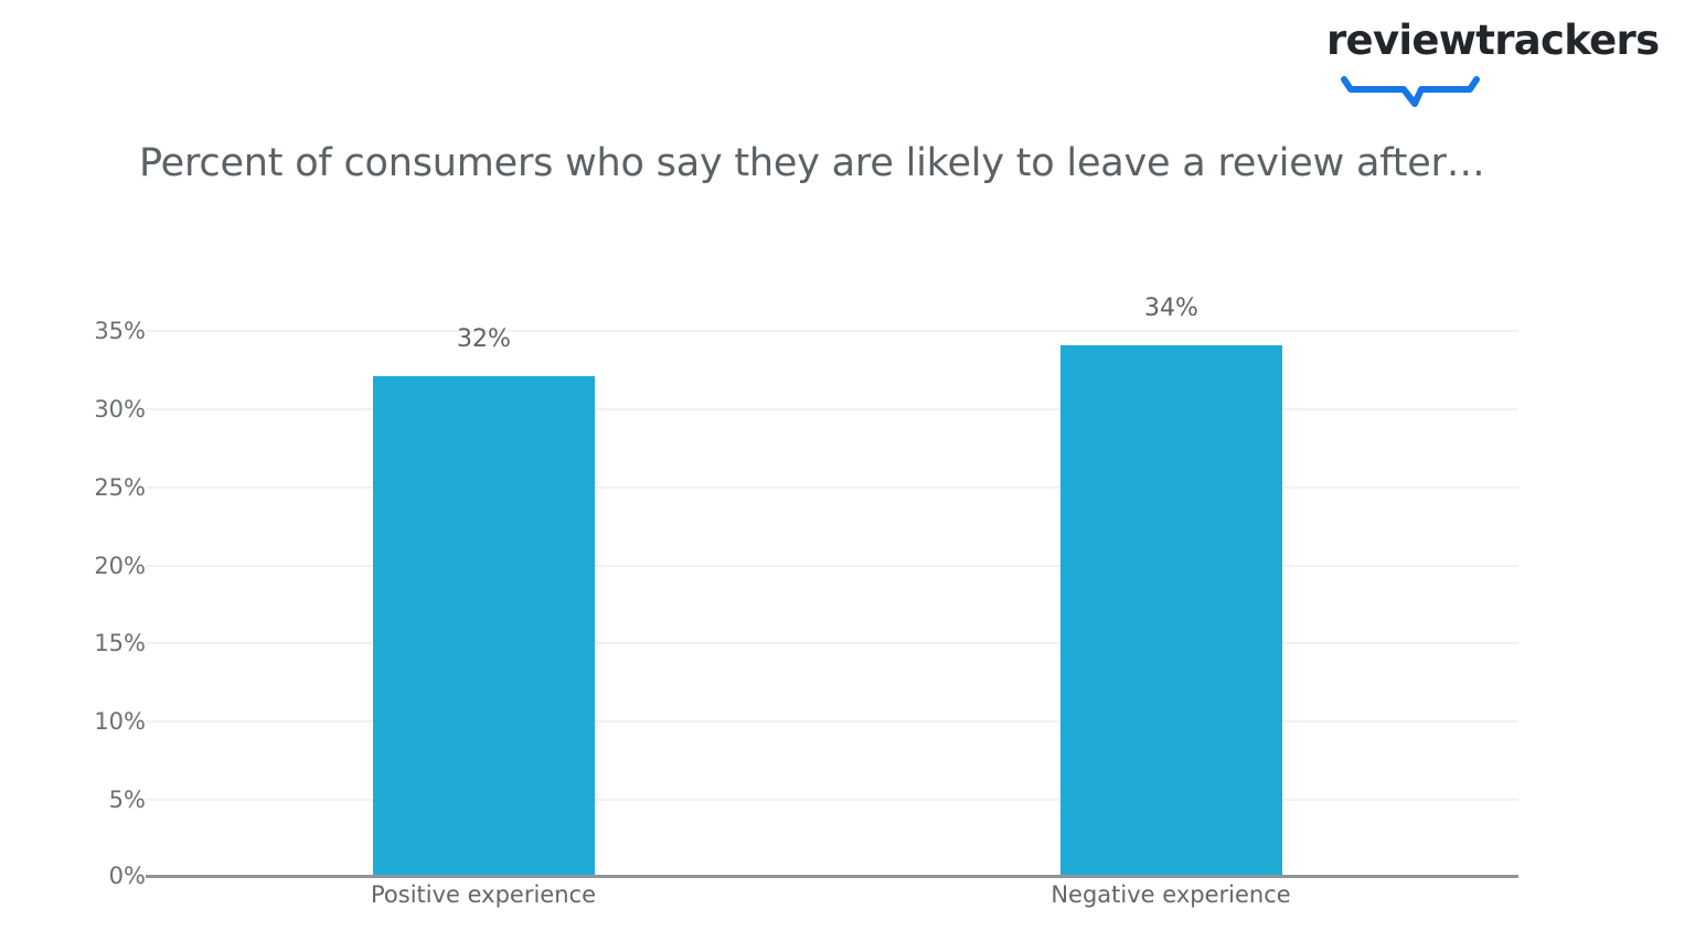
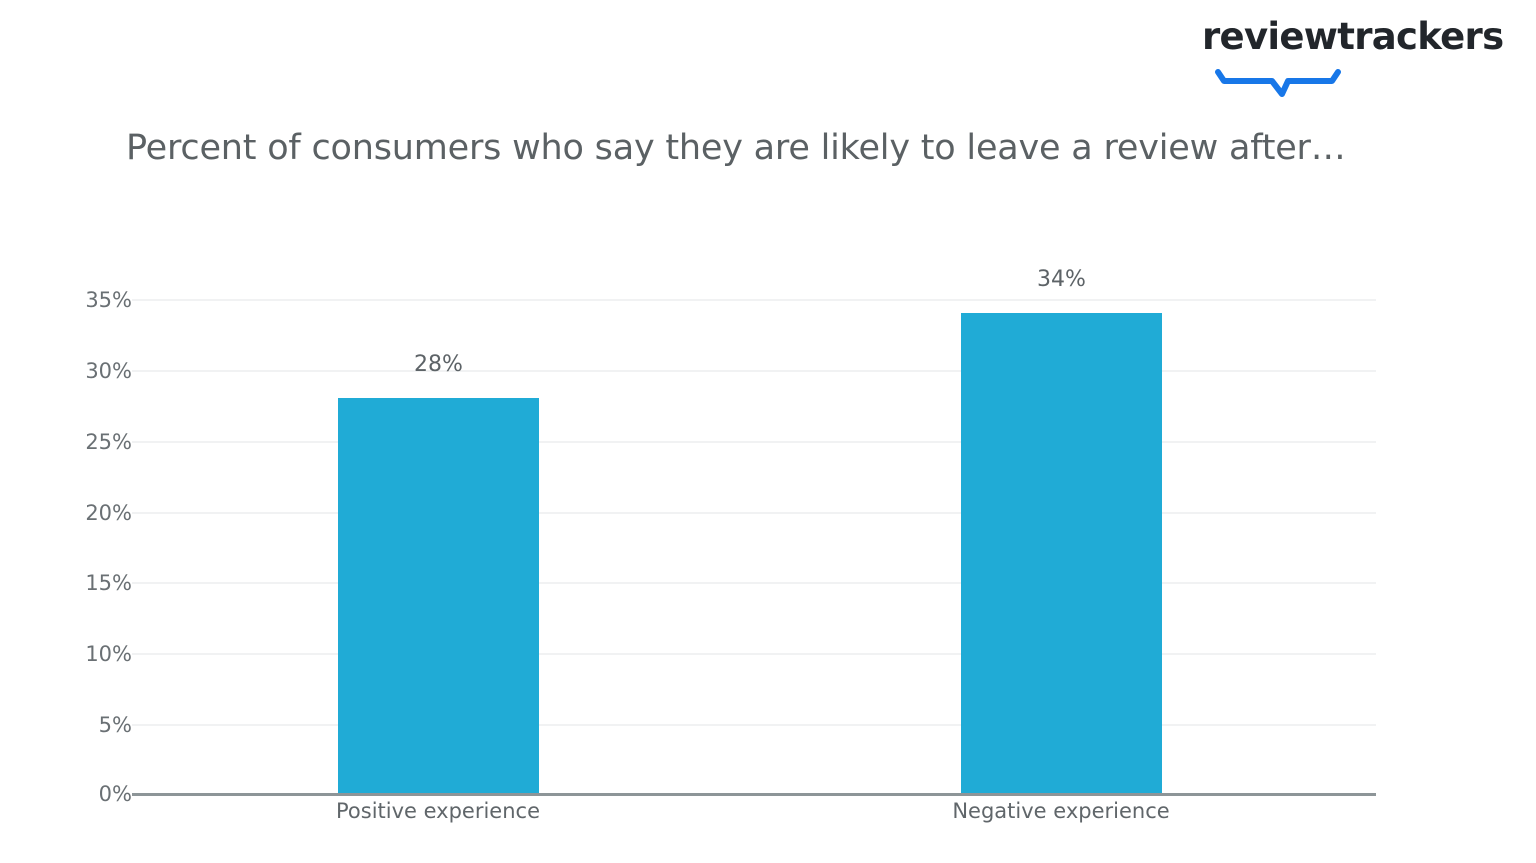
Positive experience: 32% -> 28%
